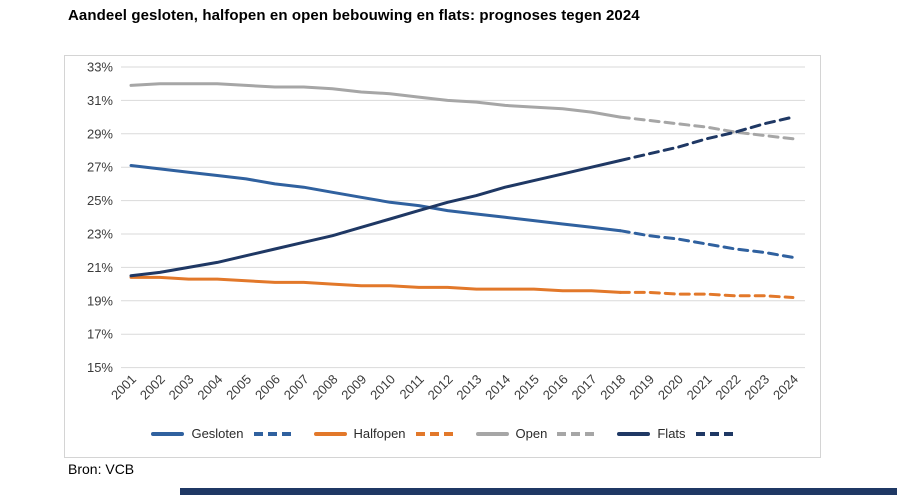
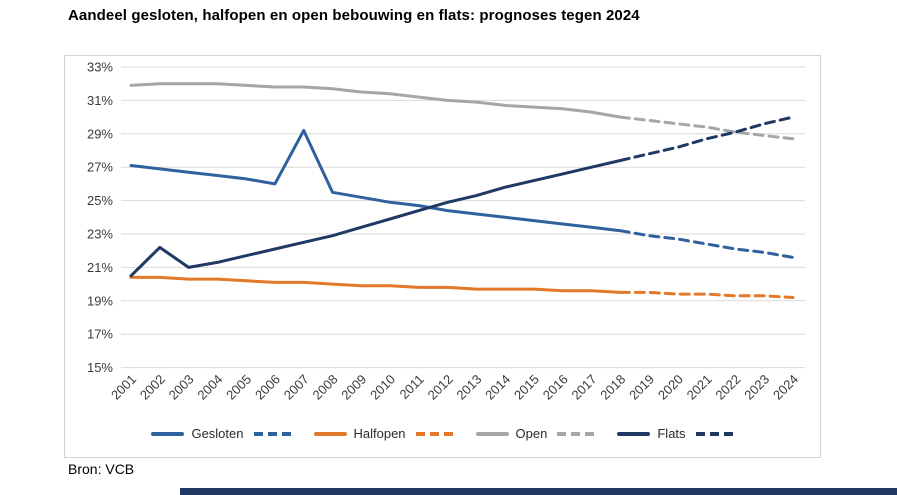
Flats/2002: 20.7% -> 22.2%
Gesloten/2007: 25.8% -> 29.2%
